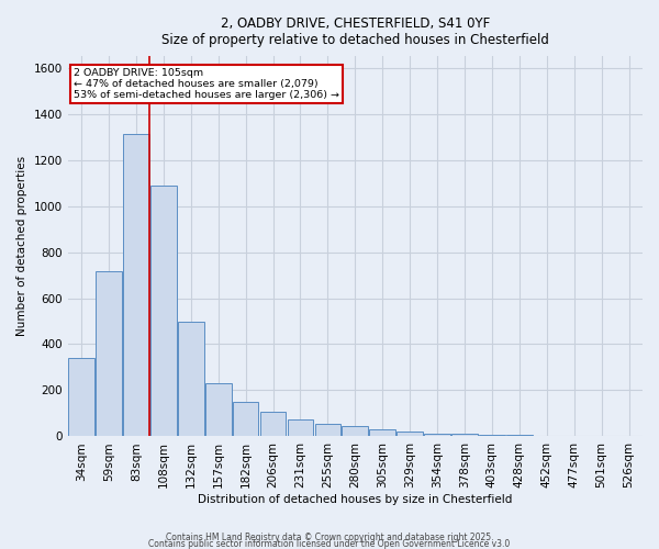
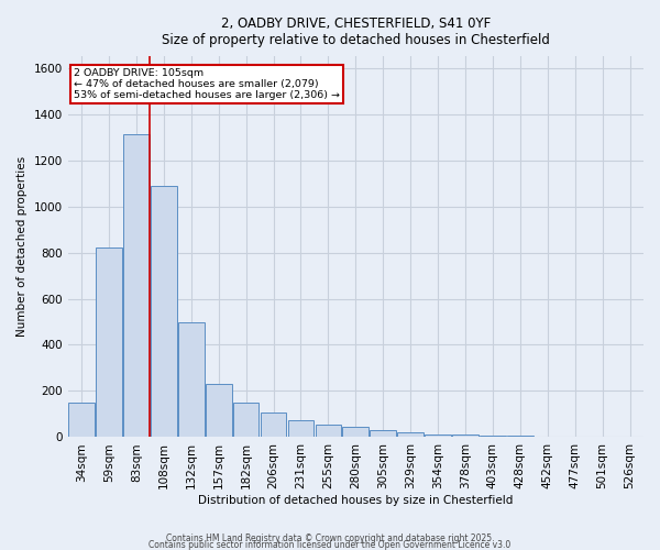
34sqm: 340 -> 150
59sqm: 715 -> 820
